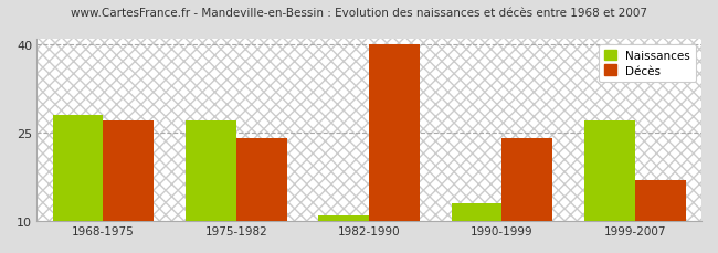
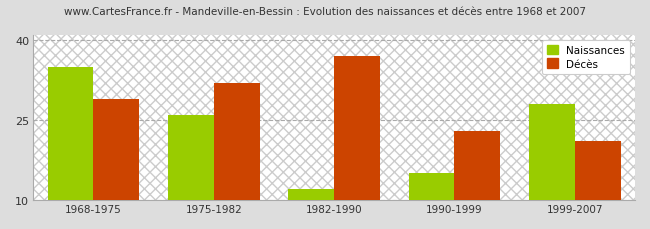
Naissances/1968-1975: 28 -> 35
Décès/1968-1975: 27 -> 29
Naissances/1975-1982: 27 -> 26
Décès/1975-1982: 24 -> 32
Naissances/1982-1990: 11 -> 12
Décès/1982-1990: 40 -> 37
Naissances/1990-1999: 13 -> 15
Décès/1990-1999: 24 -> 23
Naissances/1999-2007: 27 -> 28
Décès/1999-2007: 17 -> 21
